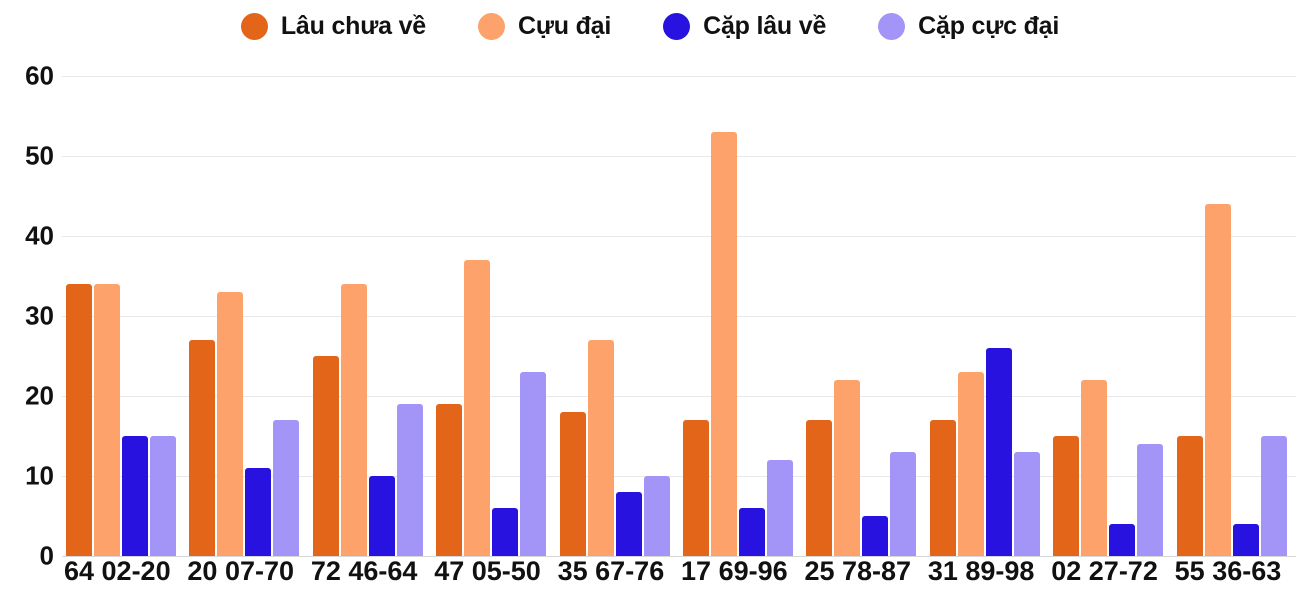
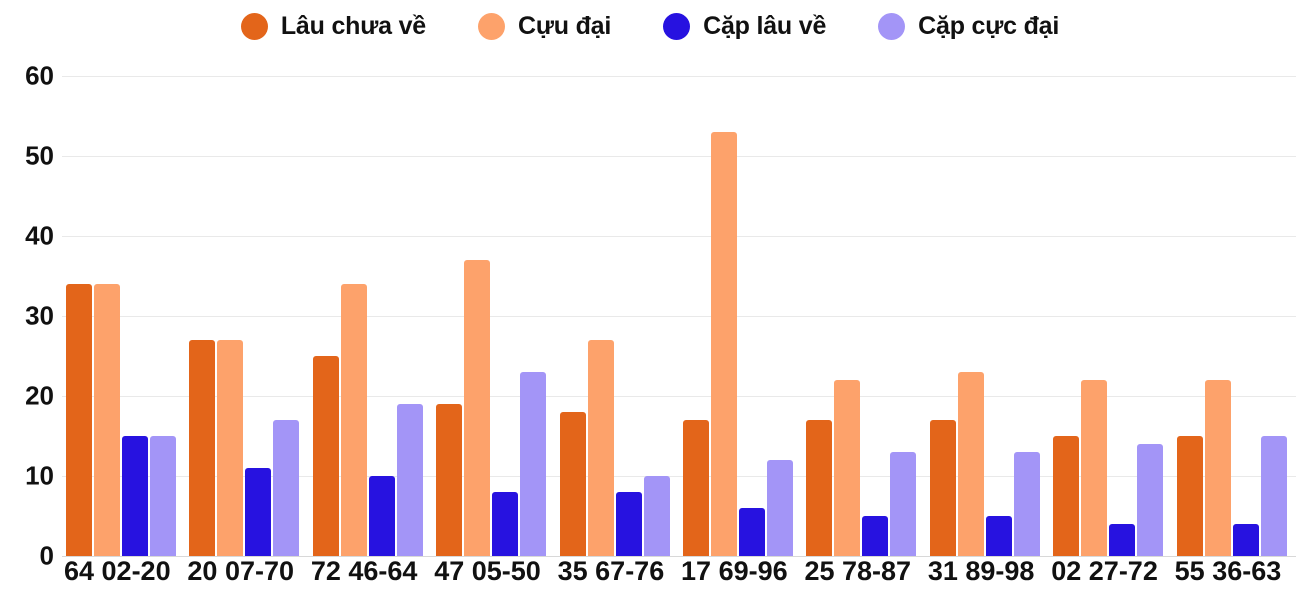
Cựu đại/20 07-70: 33 -> 27
Cặp lâu về/47 05-50: 6 -> 8
Cặp lâu về/31 89-98: 26 -> 5
Cựu đại/55 36-63: 44 -> 22
